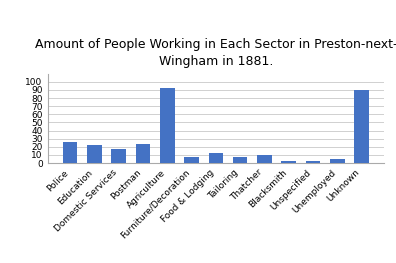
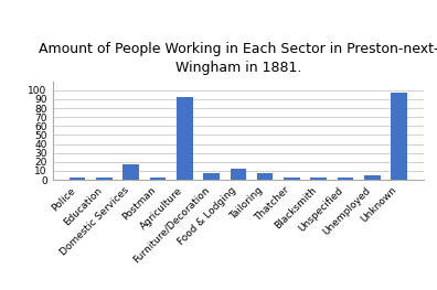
Police: 26 -> 3
Education: 22 -> 3
Postman: 24 -> 2
Thatcher: 10 -> 3
Unknown: 90 -> 97
